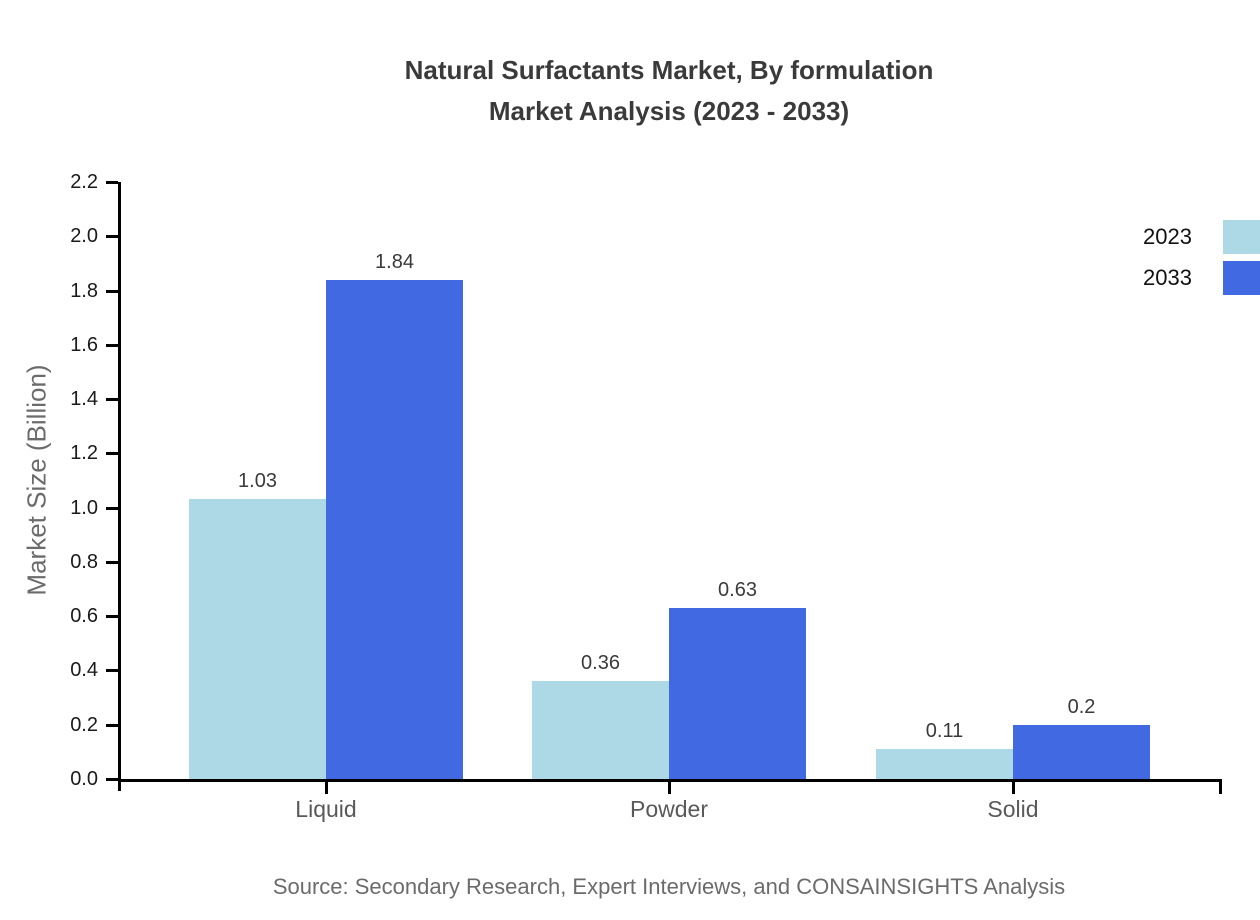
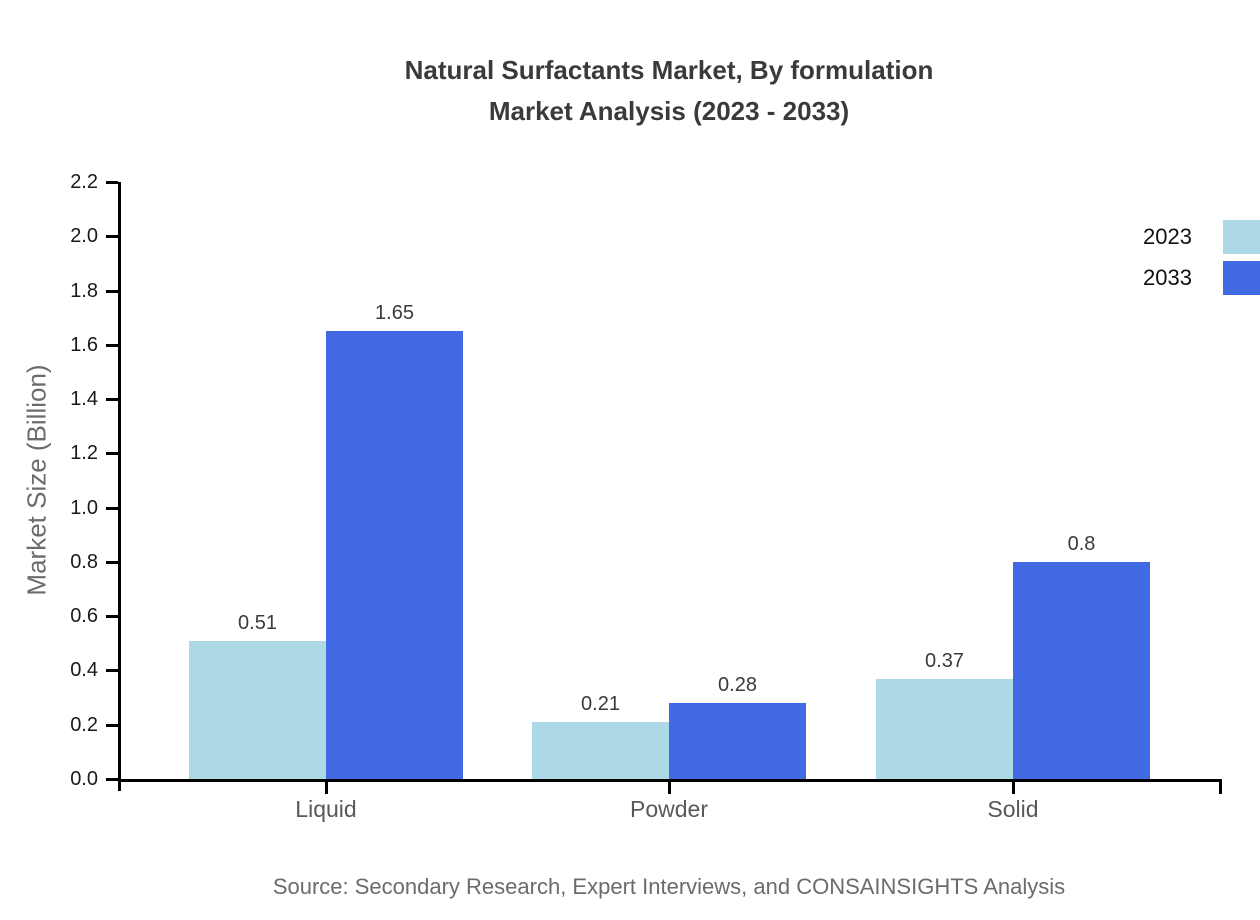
2023/Liquid: 1.03 -> 0.51
2033/Liquid: 1.84 -> 1.65
2023/Powder: 0.36 -> 0.21
2033/Powder: 0.63 -> 0.28
2023/Solid: 0.11 -> 0.37
2033/Solid: 0.2 -> 0.8
